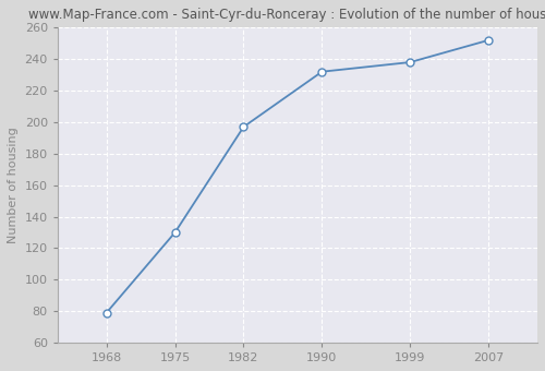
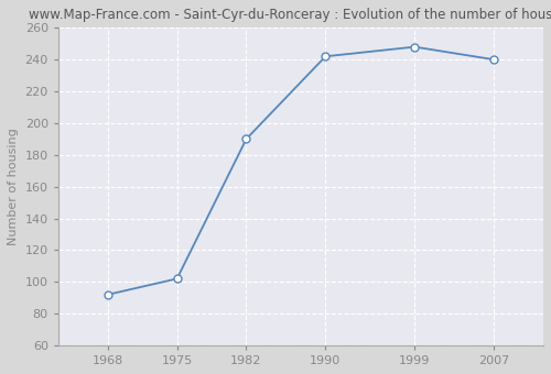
1968: 79 -> 92
1975: 130 -> 102
1982: 197 -> 190
1990: 232 -> 242
1999: 238 -> 248
2007: 252 -> 240
